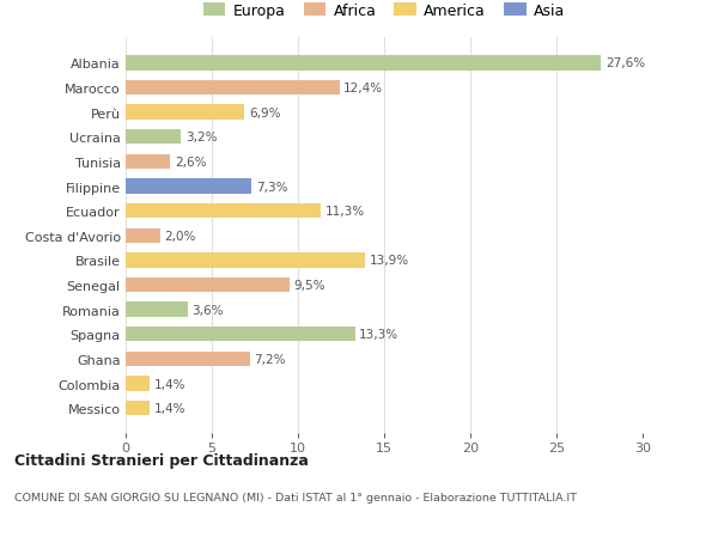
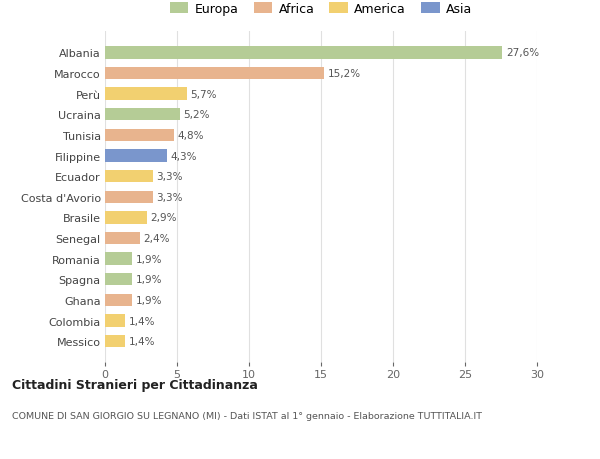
Marocco: 12,4% -> 15,2%
Perù: 6,9% -> 5,7%
Ucraina: 3,2% -> 5,2%
Tunisia: 2,6% -> 4,8%
Filippine: 7,3% -> 4,3%
Ecuador: 11,3% -> 3,3%
Costa d'Avorio: 2,0% -> 3,3%
Brasile: 13,9% -> 2,9%
Senegal: 9,5% -> 2,4%
Romania: 3,6% -> 1,9%
Spagna: 13,3% -> 1,9%
Ghana: 7,2% -> 1,9%
